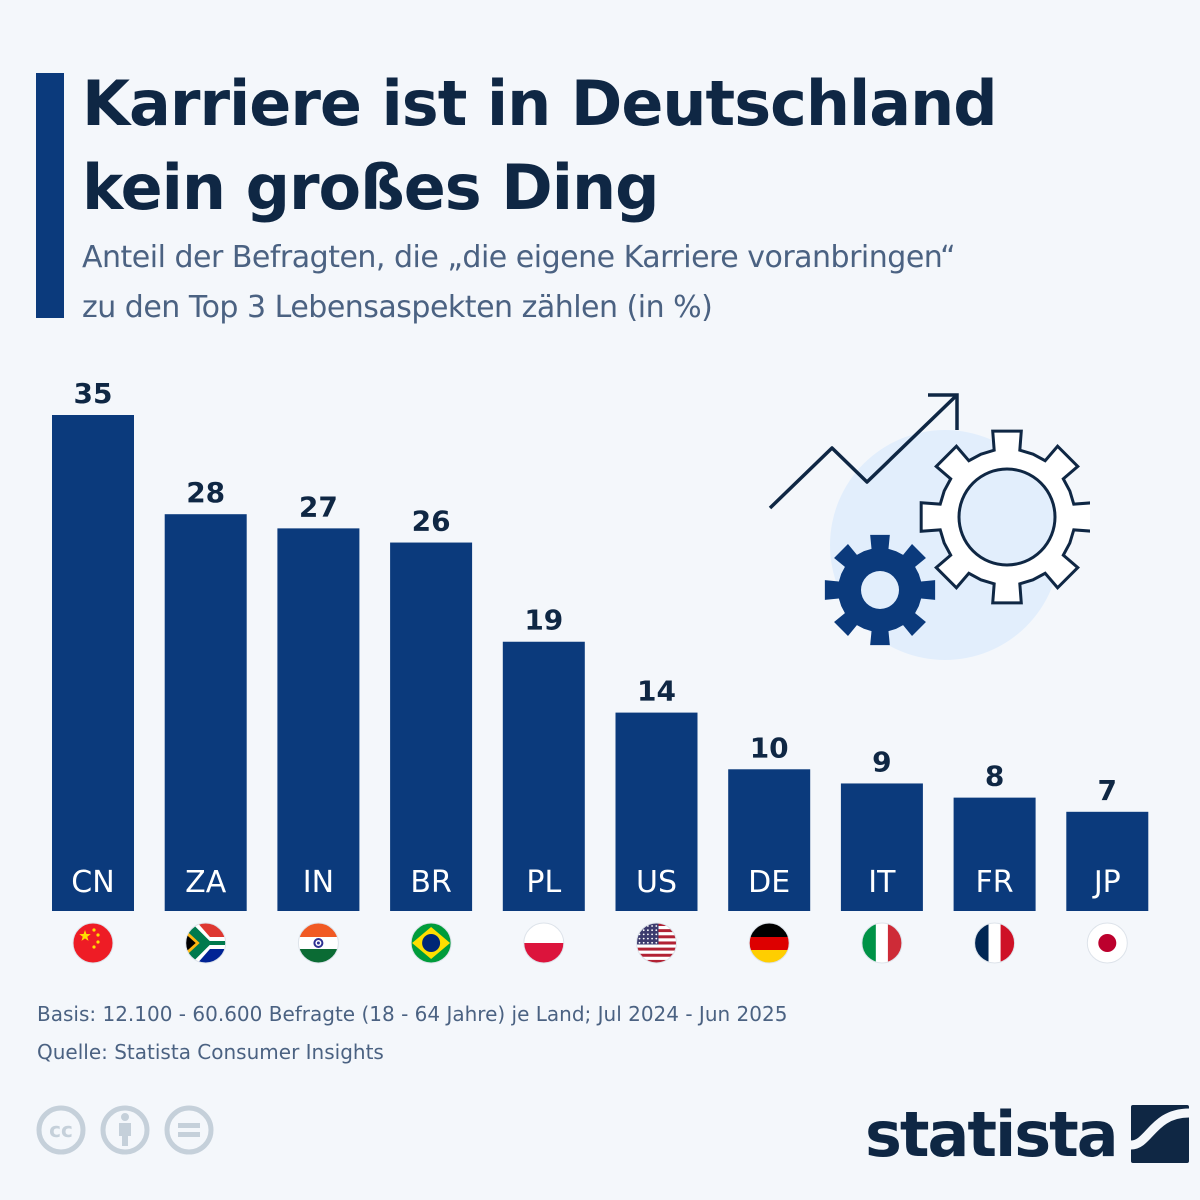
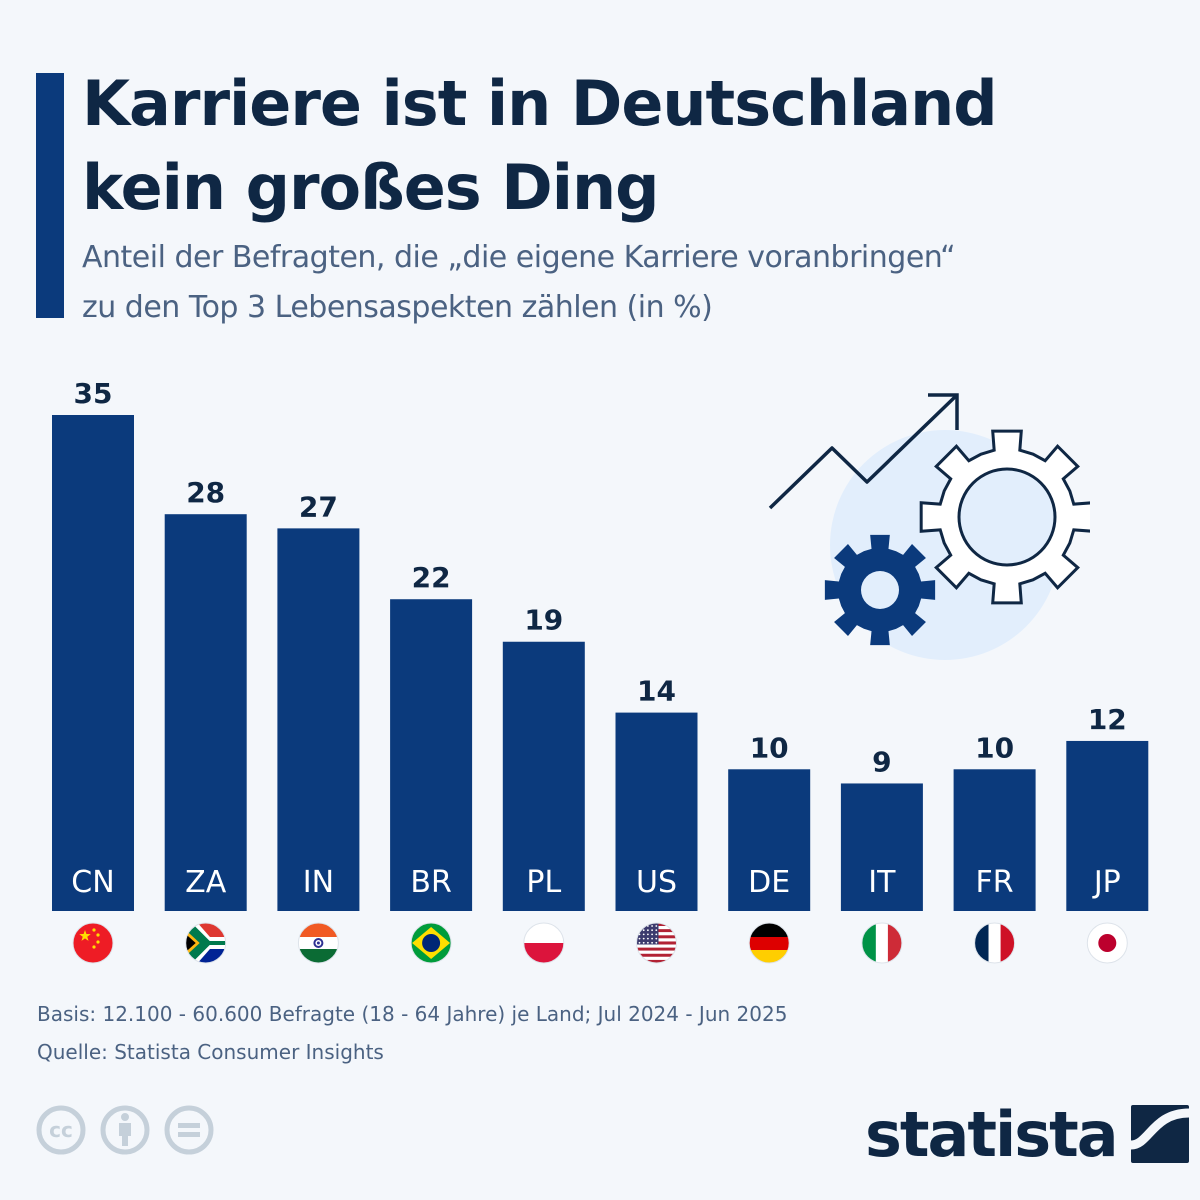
BR: 26 -> 22
FR: 8 -> 10
JP: 7 -> 12
